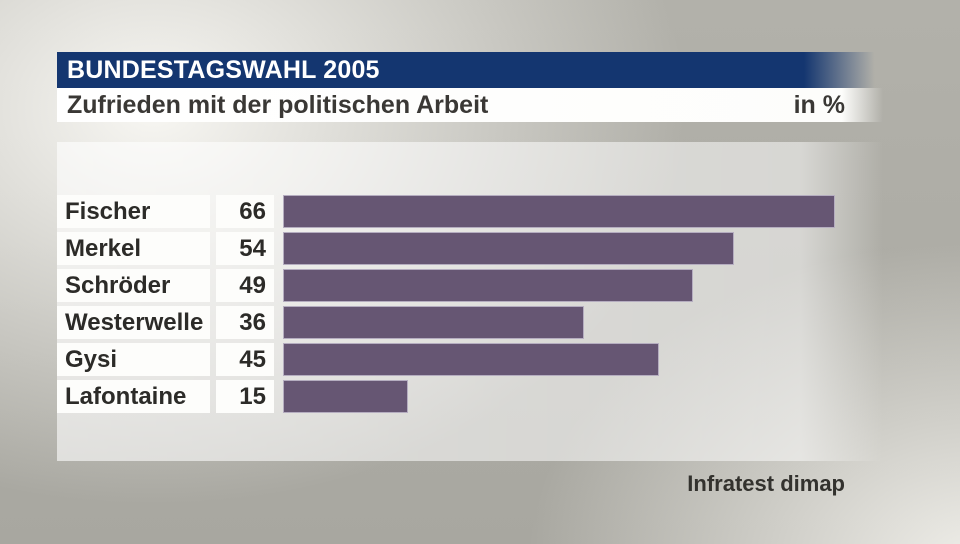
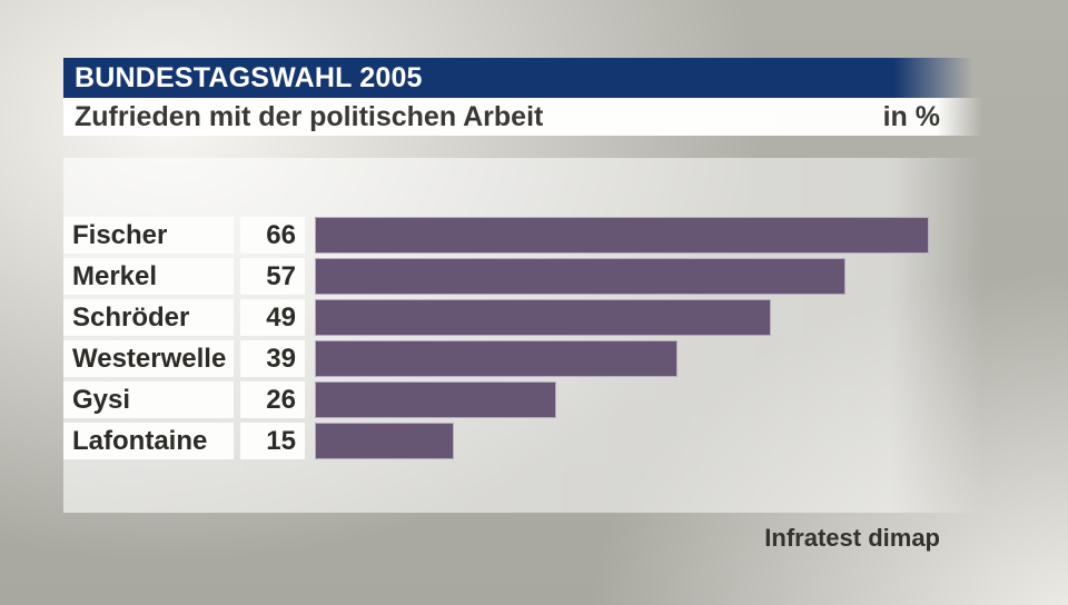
Merkel: 54 -> 57
Westerwelle: 36 -> 39
Gysi: 45 -> 26
